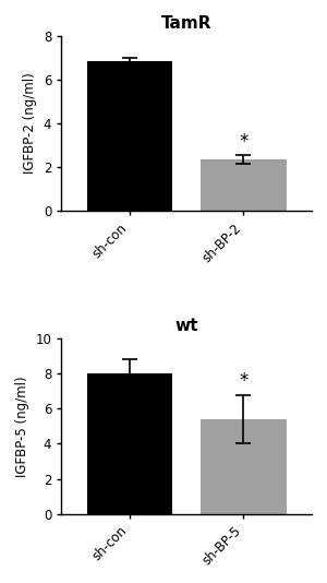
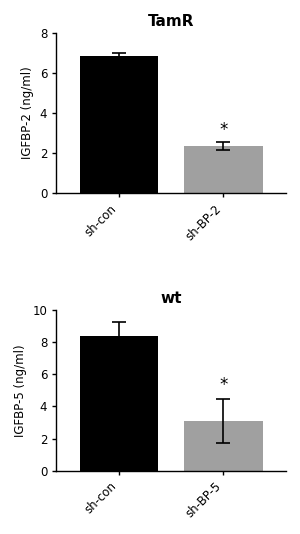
wt/sh-con: 8.0 -> 8.4
wt/sh-BP-5: 5.4 -> 3.1
